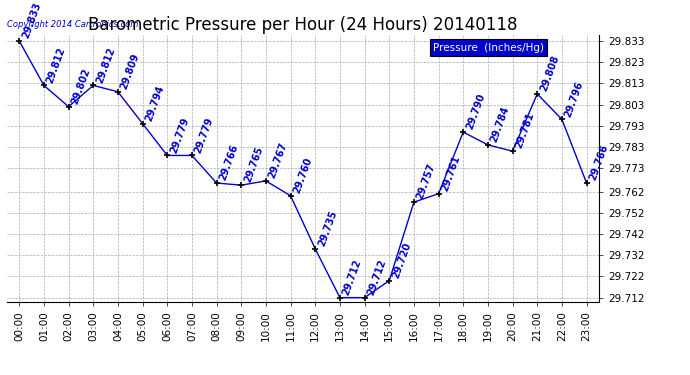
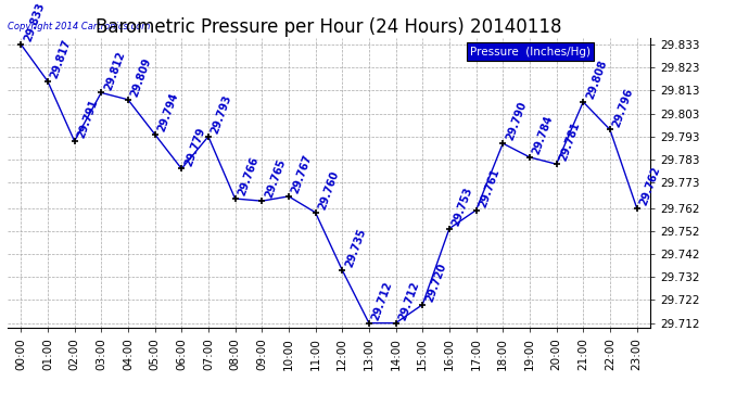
01:00: 29.812 -> 29.817
02:00: 29.802 -> 29.791
07:00: 29.779 -> 29.793
16:00: 29.757 -> 29.753
23:00: 29.766 -> 29.762
